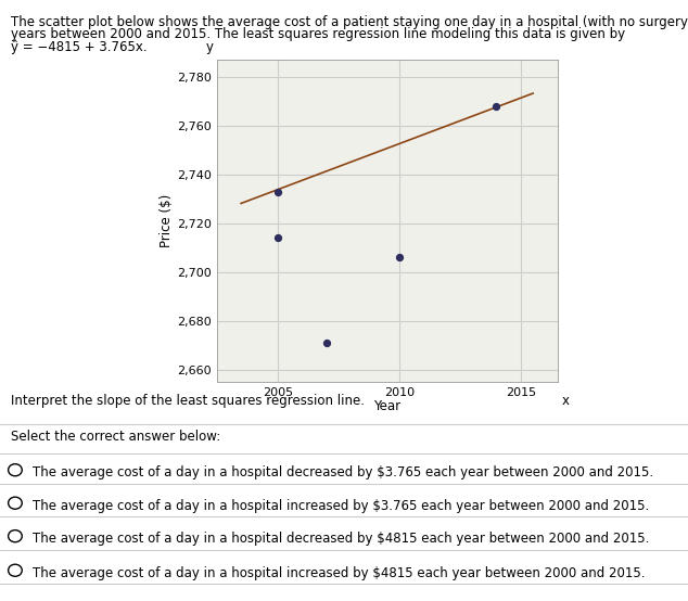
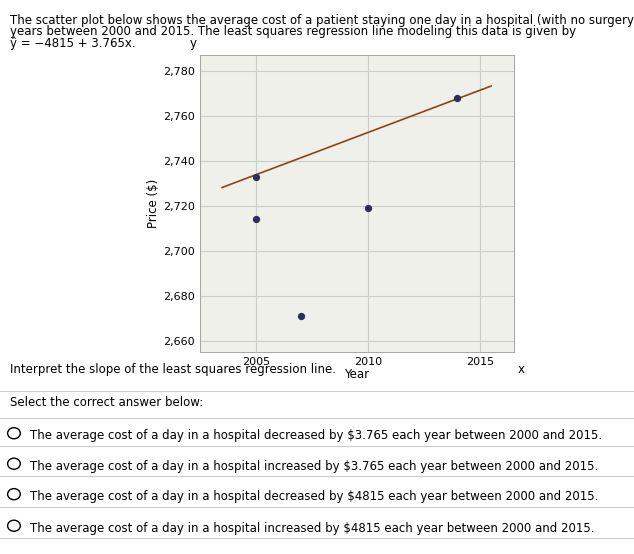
2010: 2,706 -> 2,719
